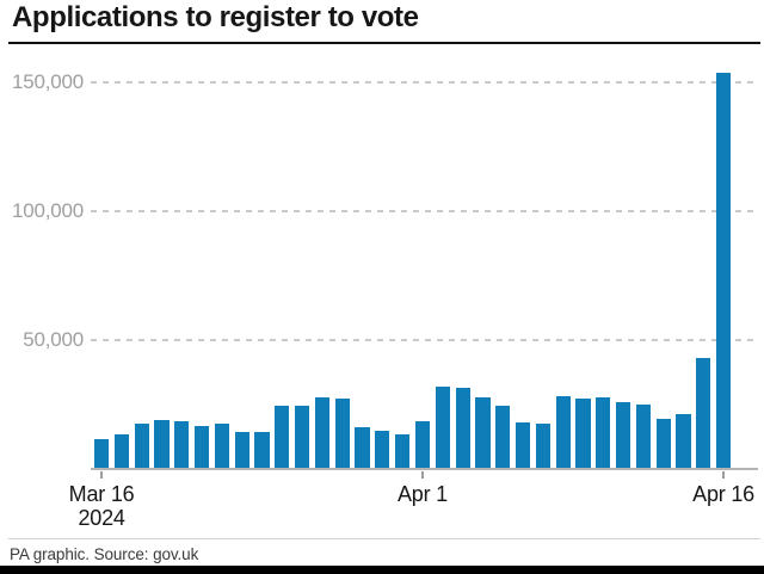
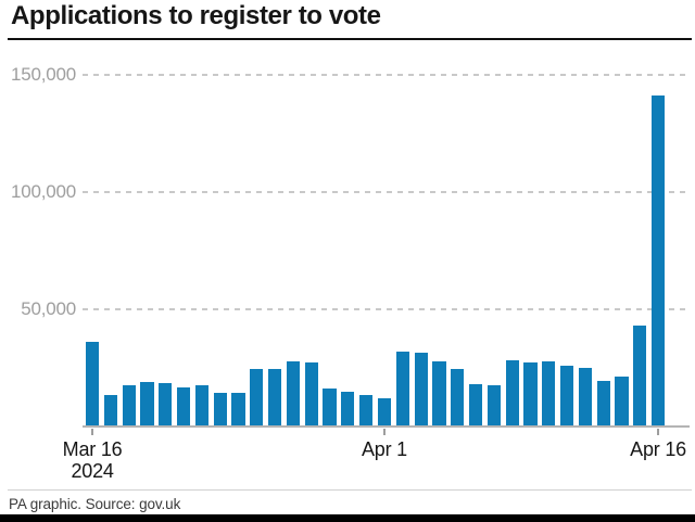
Mar 16: 12000 -> 36000
Apr 1: 19000 -> 12000
Apr 16: 154000 -> 141000
